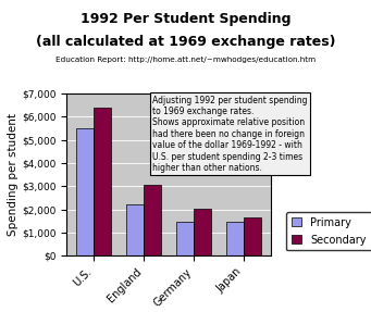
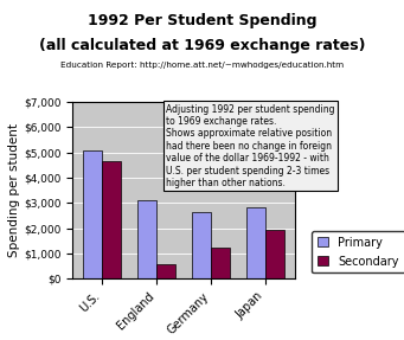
Primary/U.S.: $5,500 -> $5,100
Secondary/U.S.: $6,400 -> $4,650
Primary/England: $2,200 -> $3,100
Secondary/England: $3,050 -> $600
Primary/Germany: $1,480 -> $2,650
Secondary/Germany: $2,050 -> $1,250
Primary/Japan: $1,480 -> $2,850
Secondary/Japan: $1,650 -> $1,950
